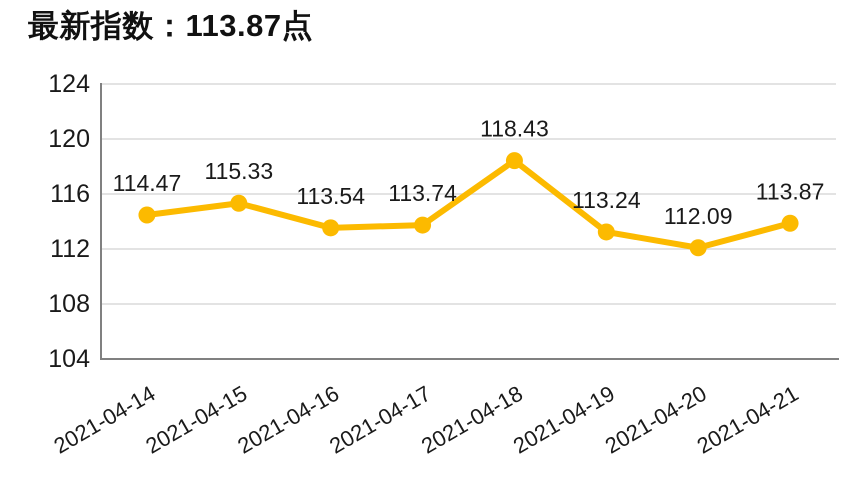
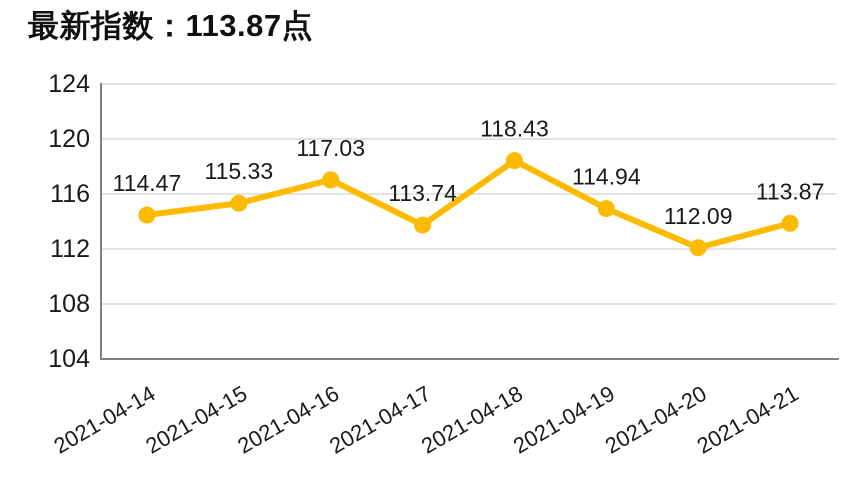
2021-04-16: 113.54 -> 117.03
2021-04-19: 113.24 -> 114.94
